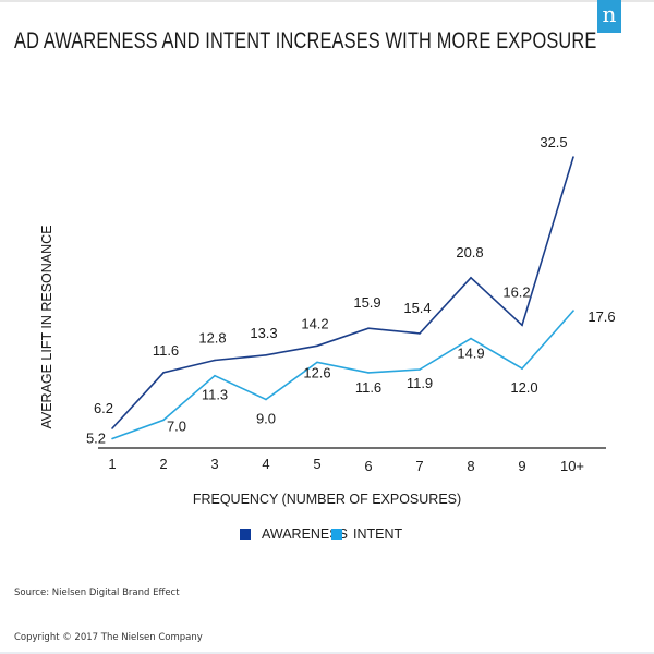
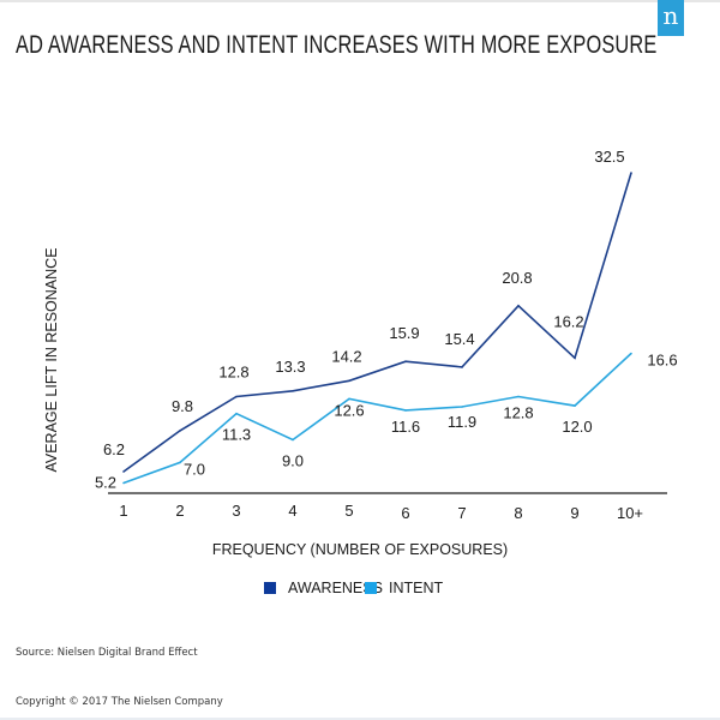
AWARENESS/2: 11.6 -> 9.8
INTENT/8: 14.9 -> 12.8
INTENT/10+: 17.6 -> 16.6
